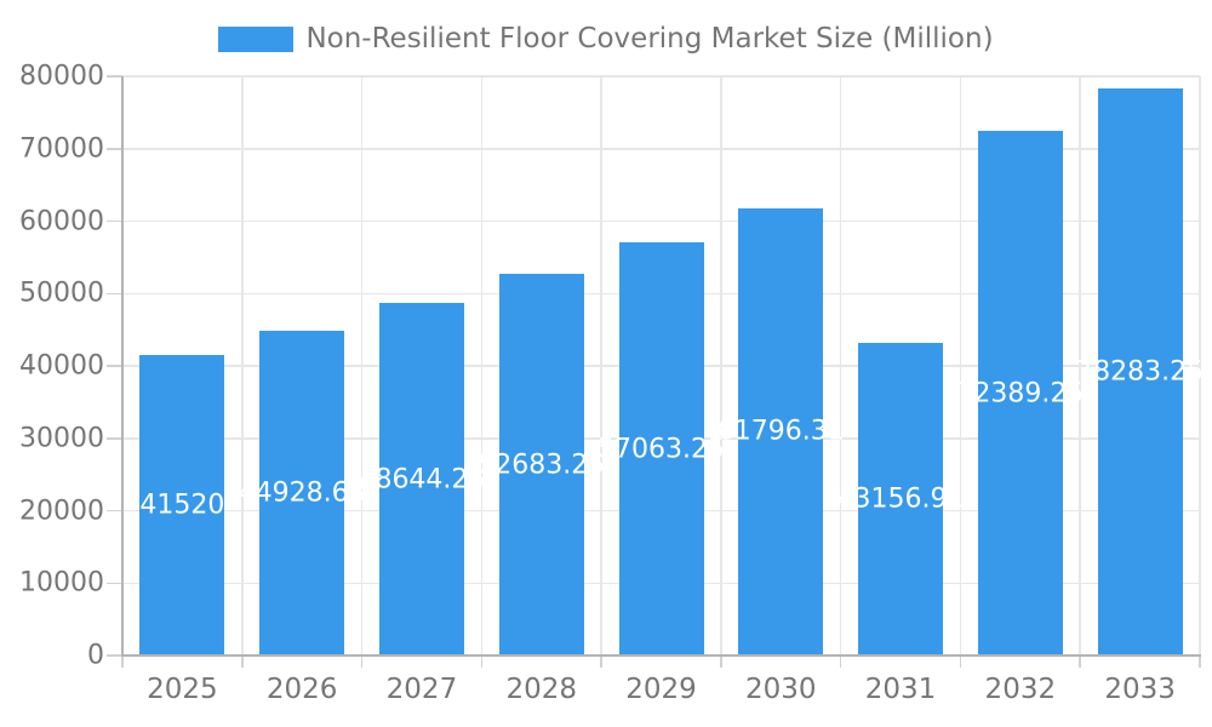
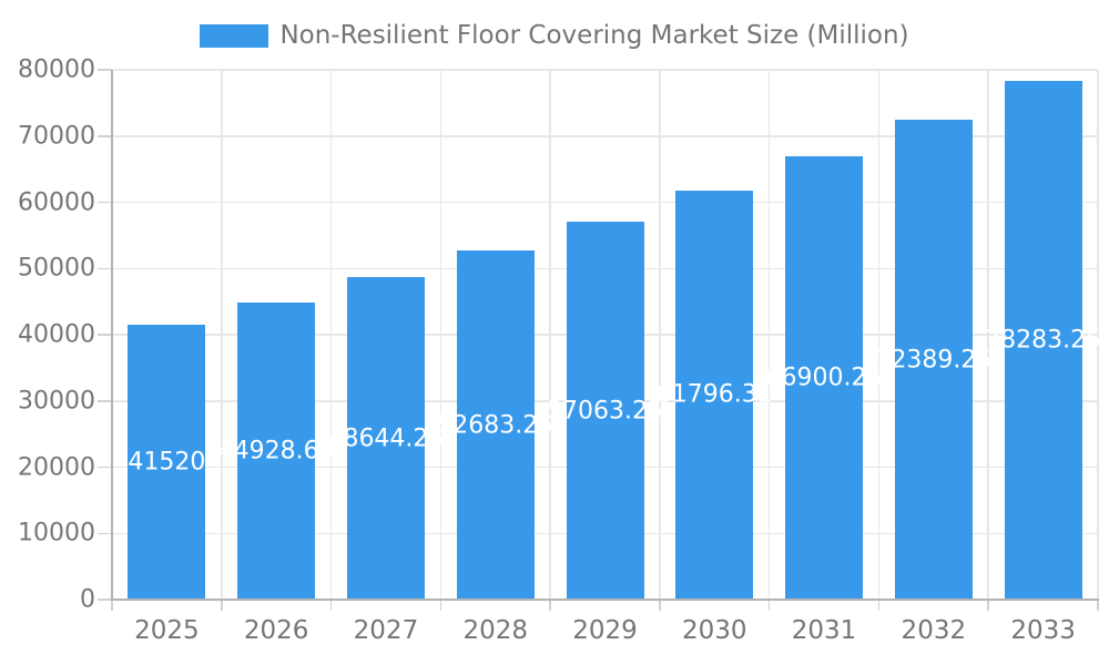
2031: 43156.91 -> 66900.25
